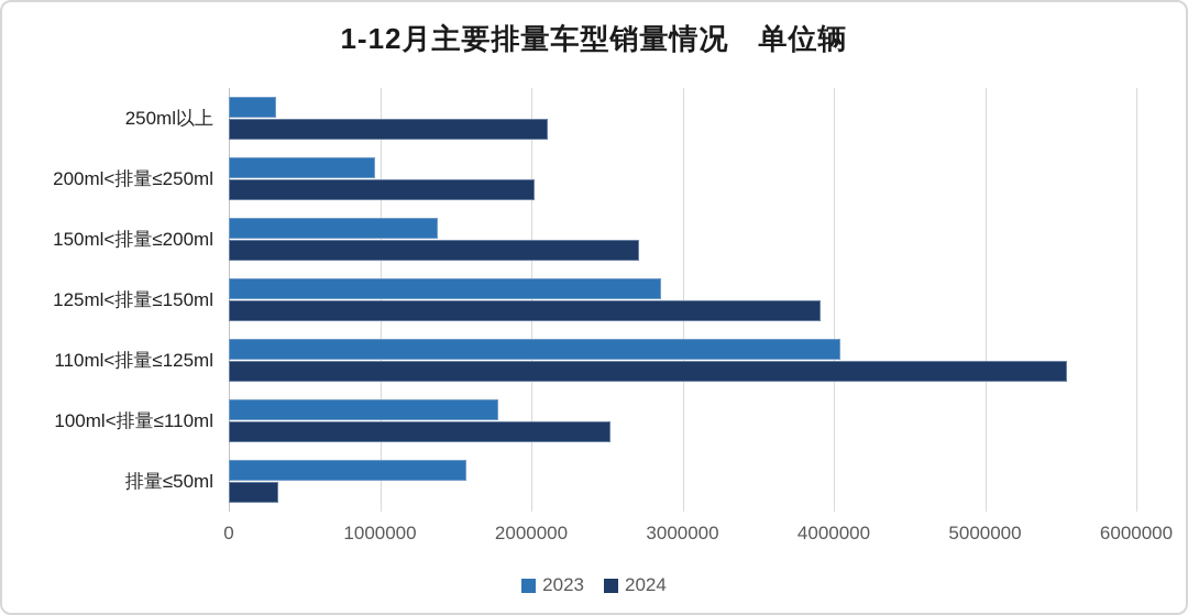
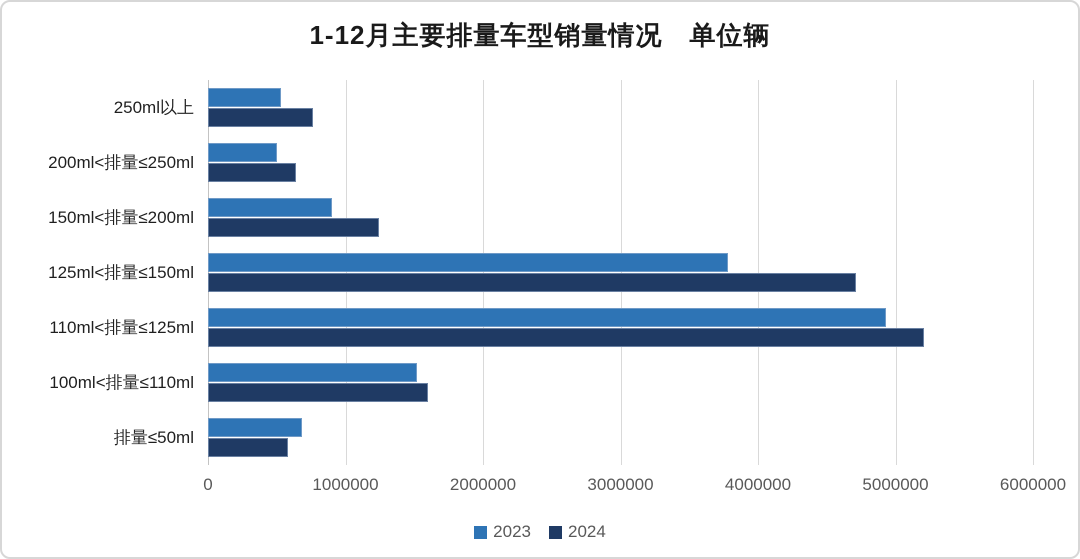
2023/250ml以上: 310000 -> 530000
2024/250ml以上: 2110000 -> 760000
2023/200ml<排量≤250ml: 970000 -> 500000
2024/200ml<排量≤250ml: 2020000 -> 640000
2023/150ml<排量≤200ml: 1380000 -> 900000
2024/150ml<排量≤200ml: 2710000 -> 1240000
2023/125ml<排量≤150ml: 2860000 -> 3780000
2024/125ml<排量≤150ml: 3910000 -> 4710000
2023/110ml<排量≤125ml: 4040000 -> 4930000
2024/110ml<排量≤125ml: 5540000 -> 5210000
2023/100ml<排量≤110ml: 1780000 -> 1520000
2024/100ml<排量≤110ml: 2520000 -> 1600000
2023/排量≤50ml: 1570000 -> 680000
2024/排量≤50ml: 330000 -> 580000
